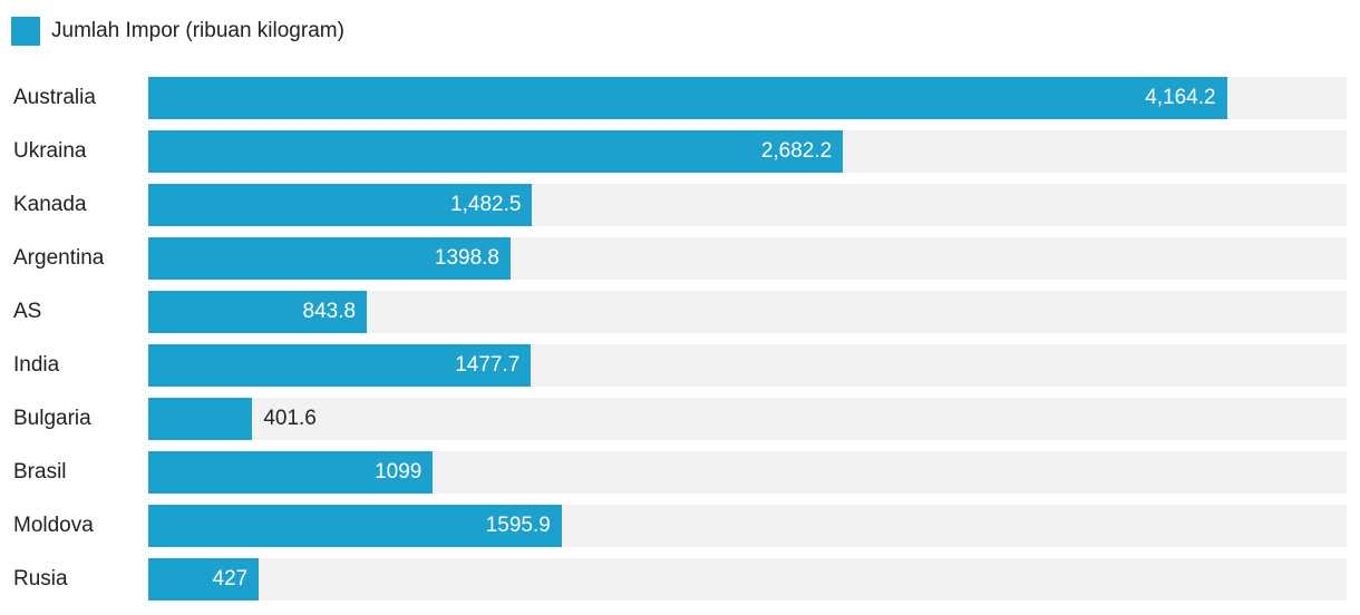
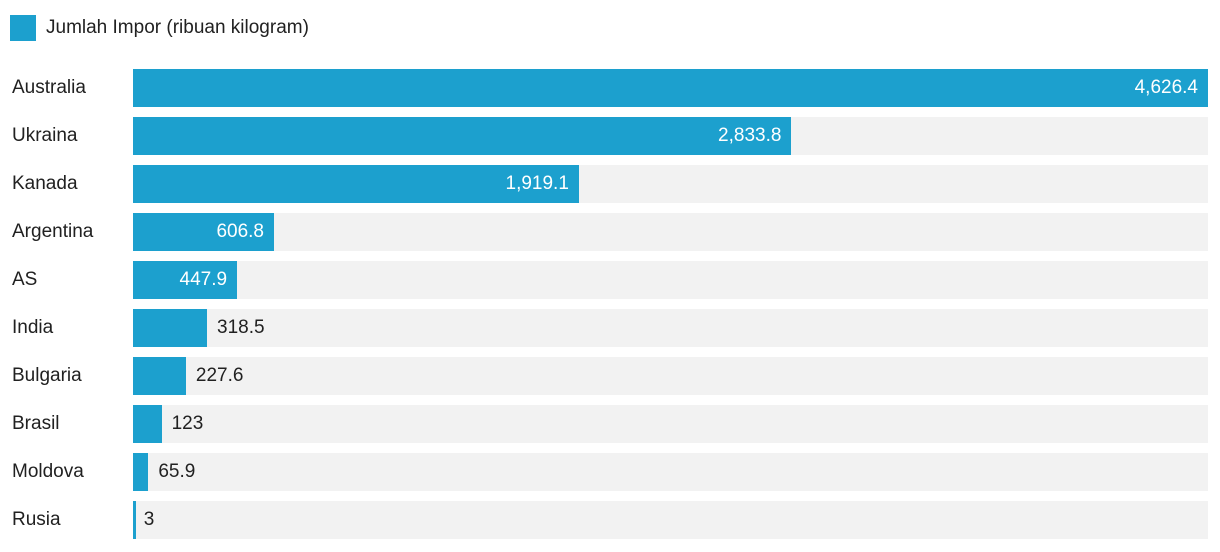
Australia: 4,164.2 -> 4,626.4
Ukraina: 2,682.2 -> 2,833.8
Kanada: 1,482.5 -> 1,919.1
Argentina: 1398.8 -> 606.8
AS: 843.8 -> 447.9
India: 1477.7 -> 318.5
Bulgaria: 401.6 -> 227.6
Brasil: 1099 -> 123
Moldova: 1595.9 -> 65.9
Rusia: 427 -> 3
